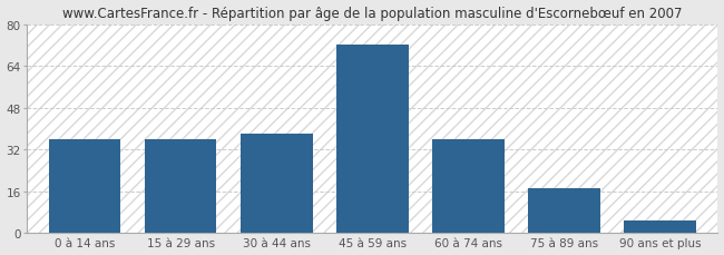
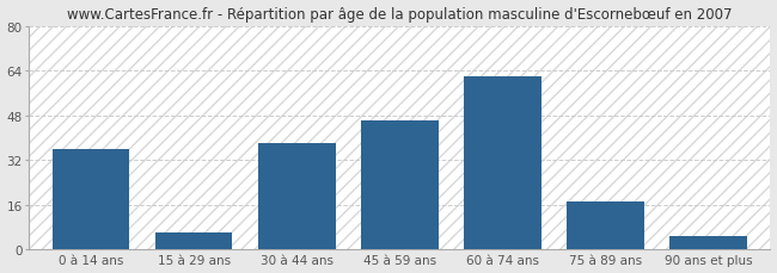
15 à 29 ans: 36 -> 6
45 à 59 ans: 72 -> 46
60 à 74 ans: 36 -> 62
